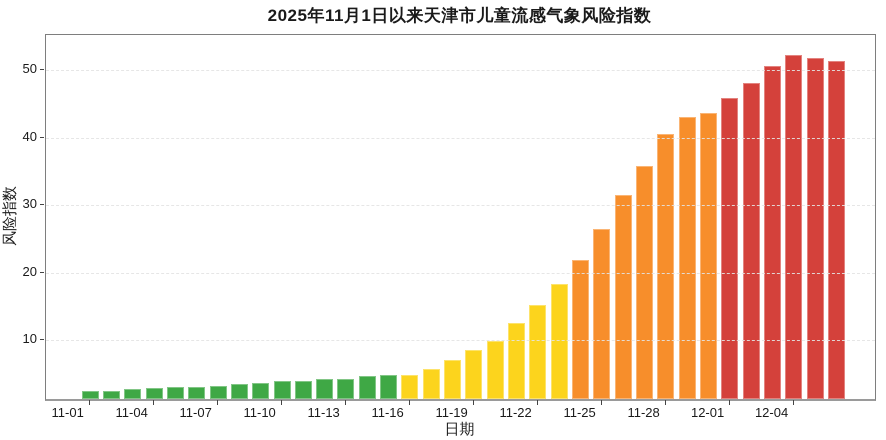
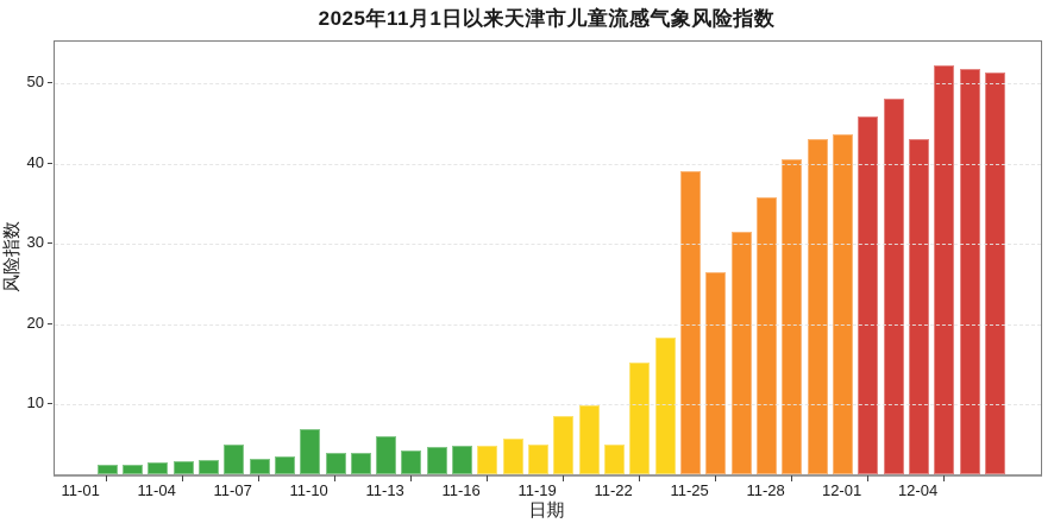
11-07: 3 -> 5
11-10: 4 -> 7
11-13: 4 -> 6
11-19: 7 -> 5
11-22: 12 -> 5
11-25: 22 -> 39
12-04: 51 -> 43
